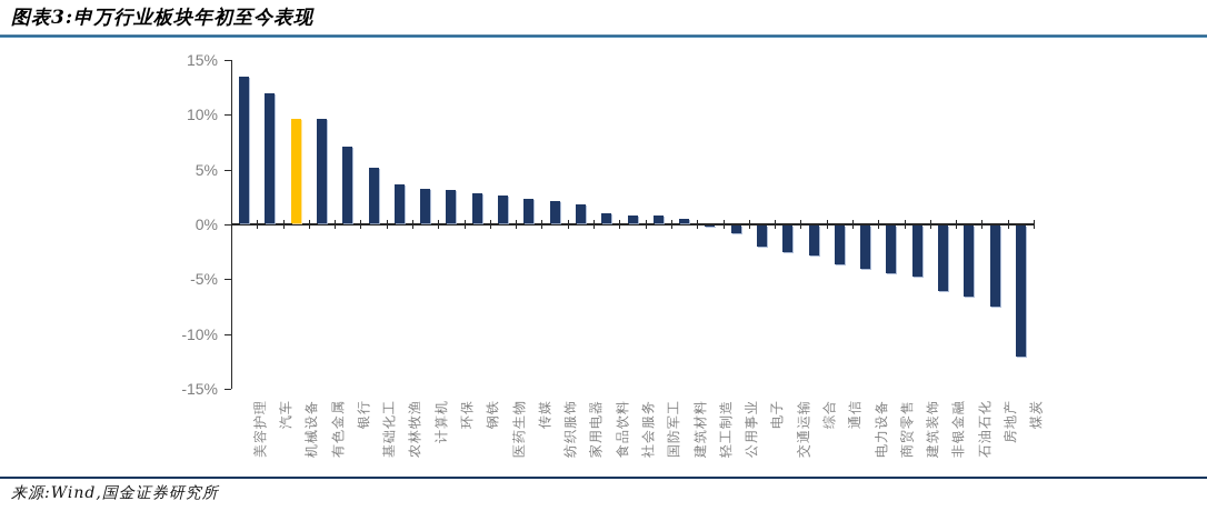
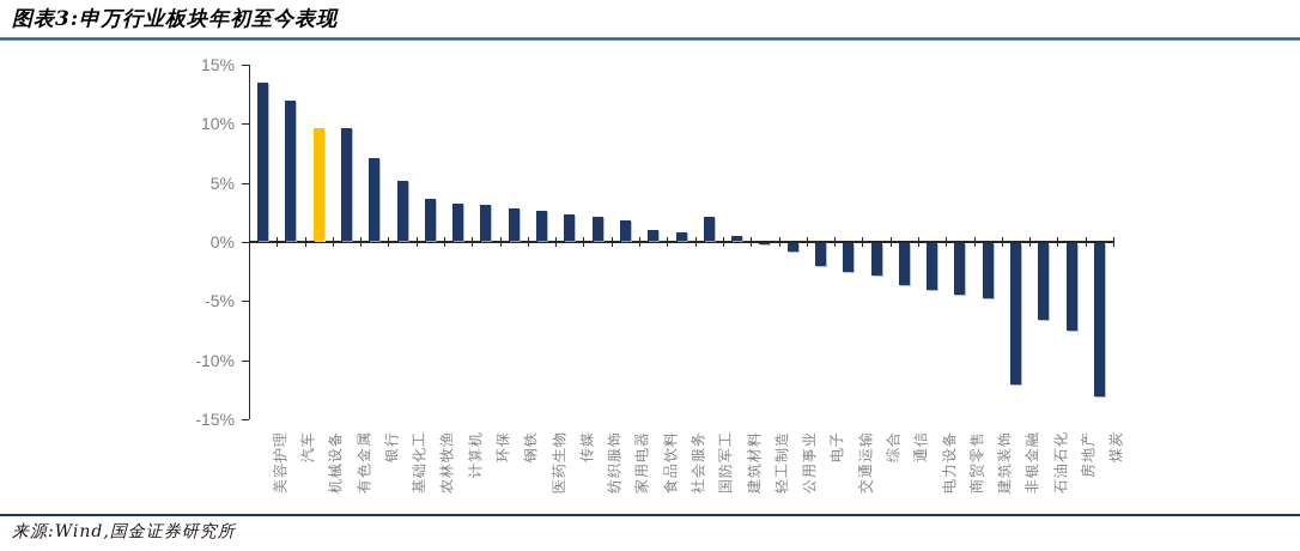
国防军工: 1% -> 2%
非银金融: -6% -> -12%
煤炭: -12% -> -13%
